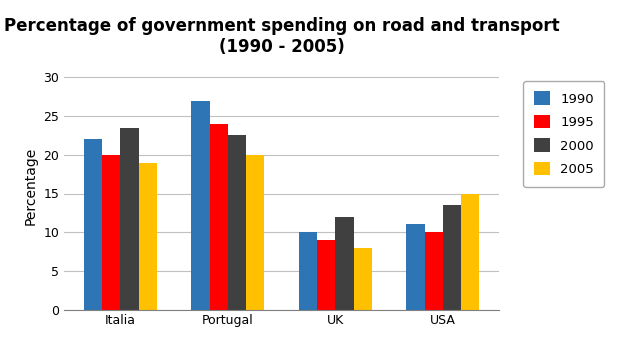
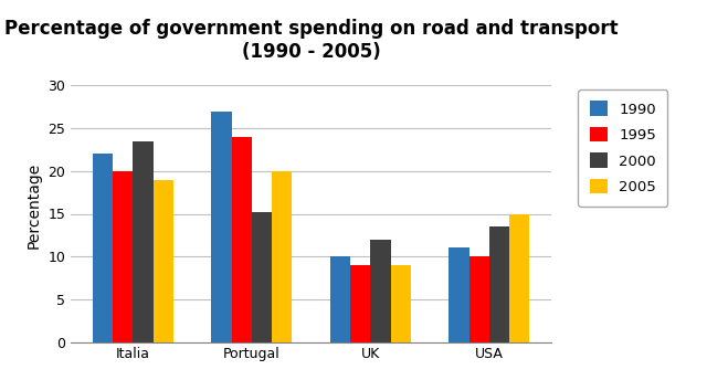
2000/Portugal: 22.5 -> 15.2
2005/UK: 8 -> 9
